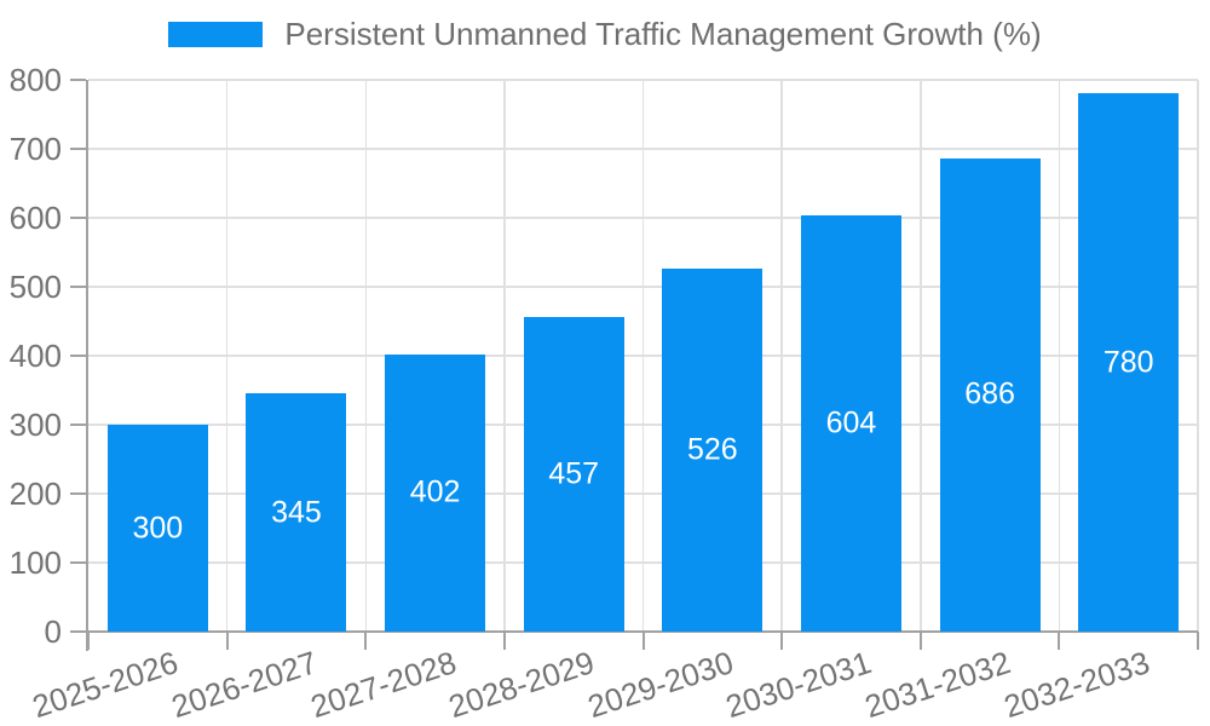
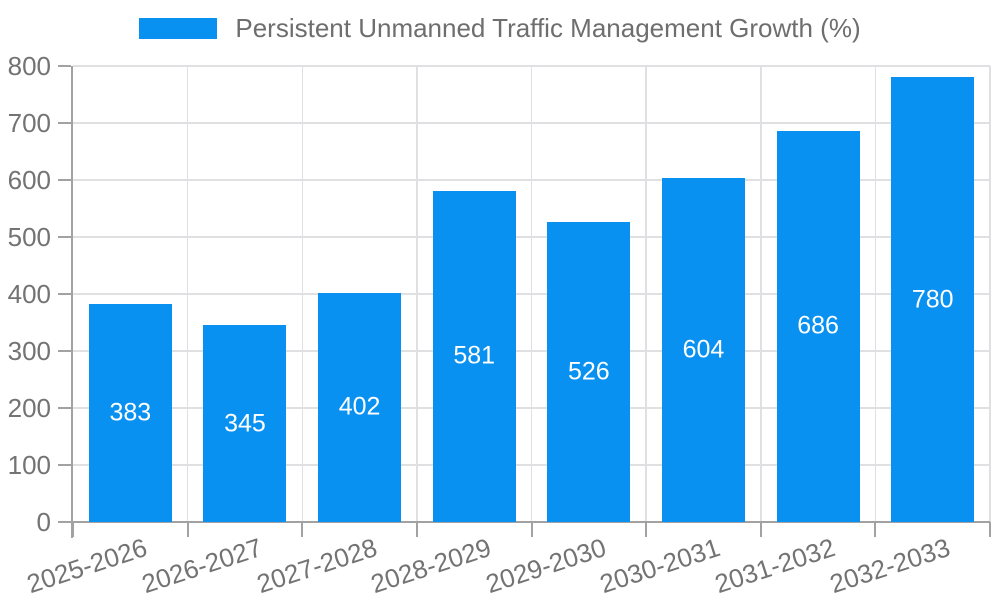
2025-2026: 300 -> 383
2028-2029: 457 -> 581
